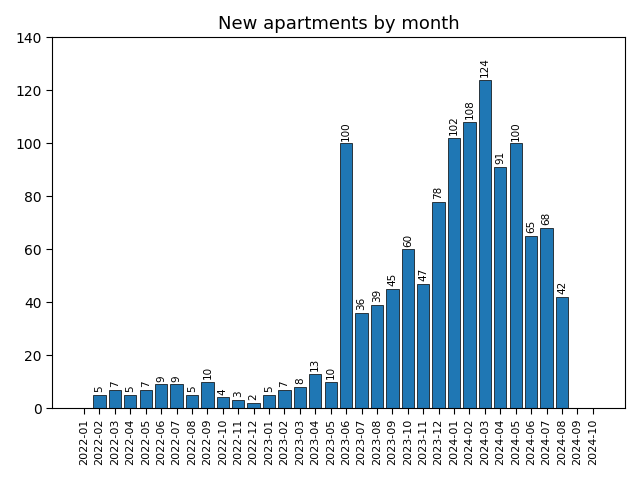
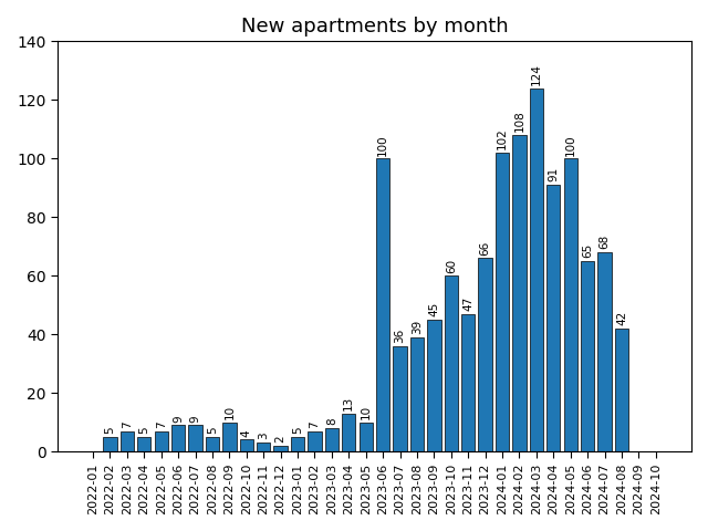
2023-12: 78 -> 66
